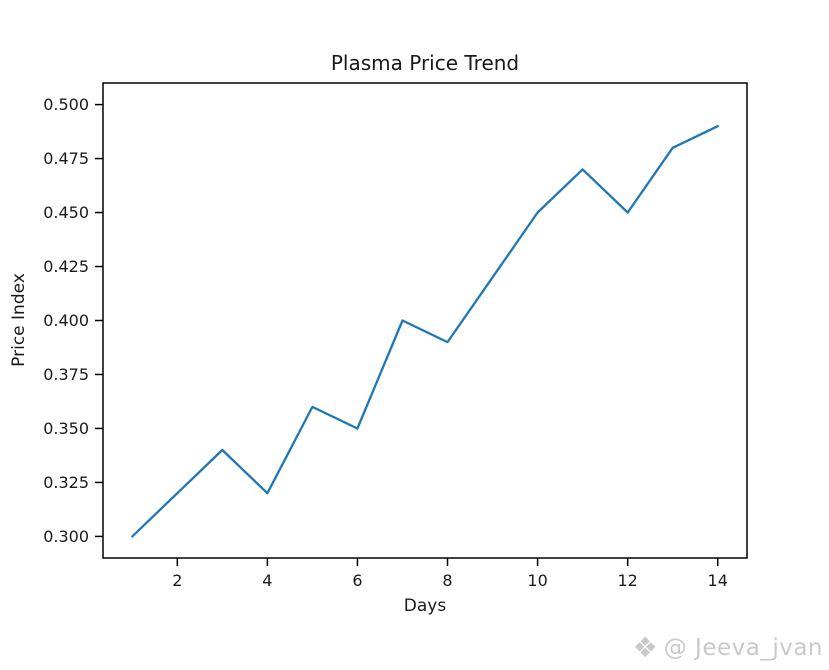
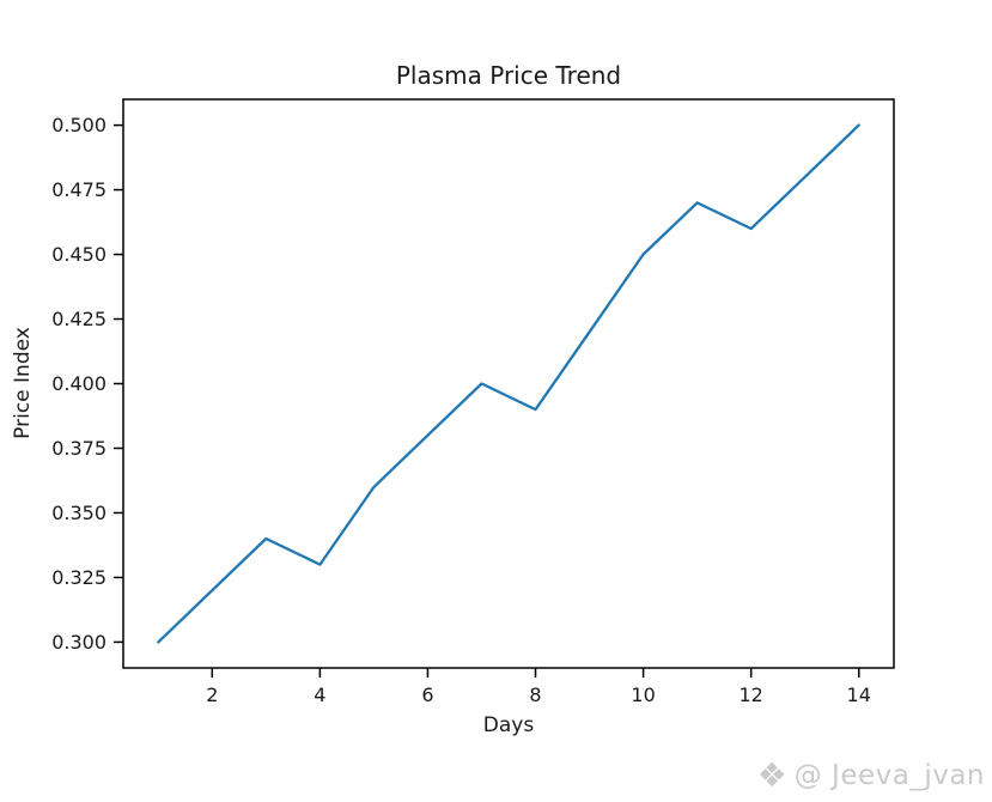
4: 0.32 -> 0.33
6: 0.35 -> 0.38
12: 0.45 -> 0.46
14: 0.49 -> 0.50
